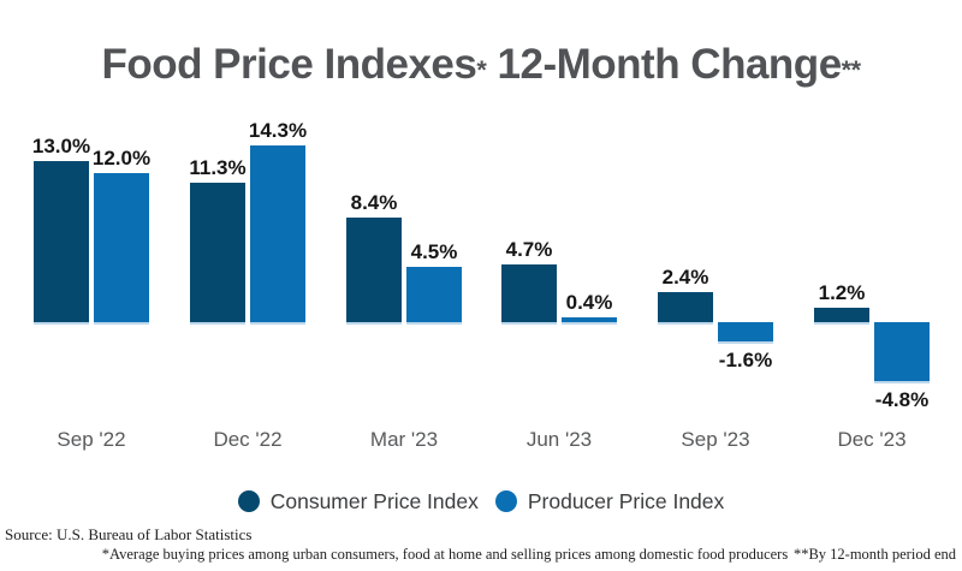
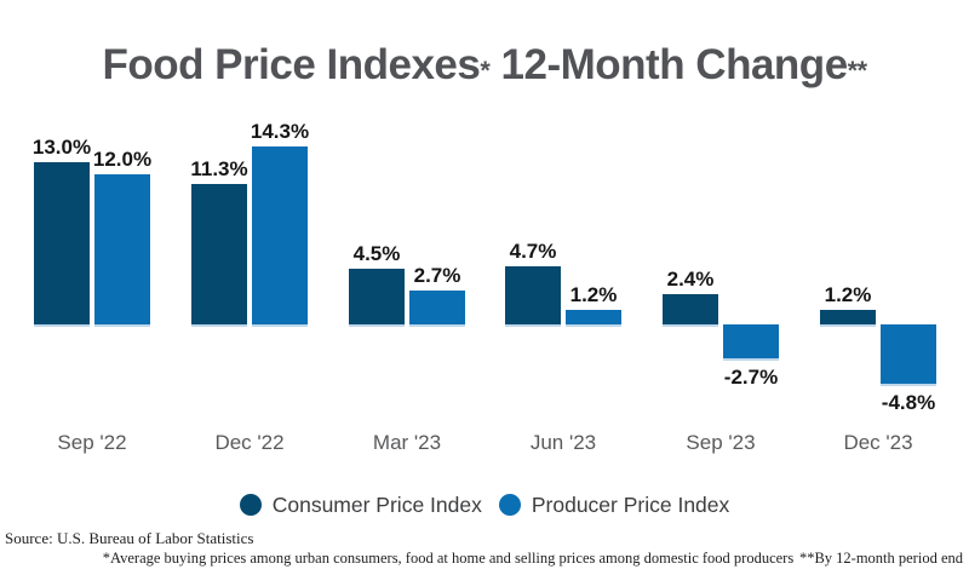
Consumer Price Index/Mar '23: 8.4% -> 4.5%
Producer Price Index/Mar '23: 4.5% -> 2.7%
Producer Price Index/Jun '23: 0.4% -> 1.2%
Producer Price Index/Sep '23: -1.6% -> -2.7%
